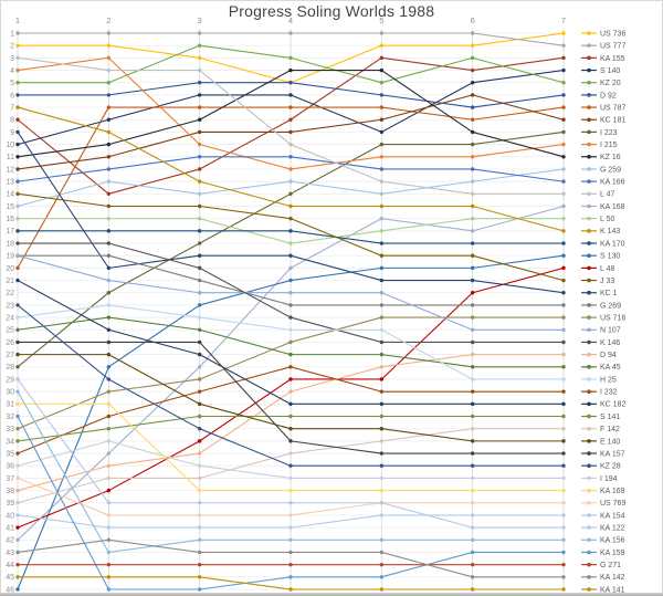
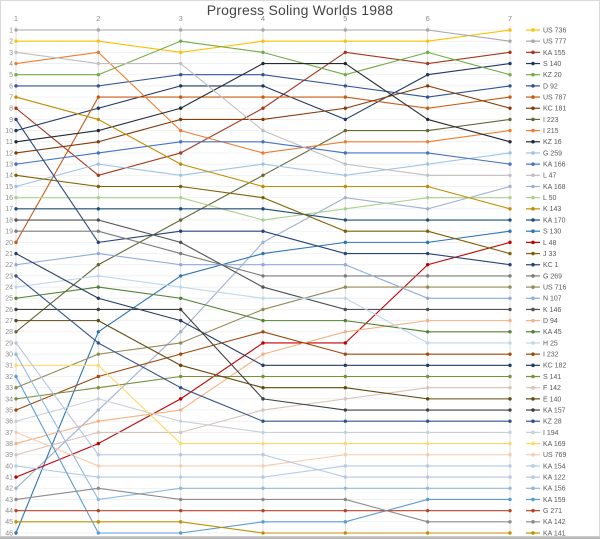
N 107/1: 19 -> 22
US 736/4: 5 -> 2
KA 122/5: 39 -> 41
